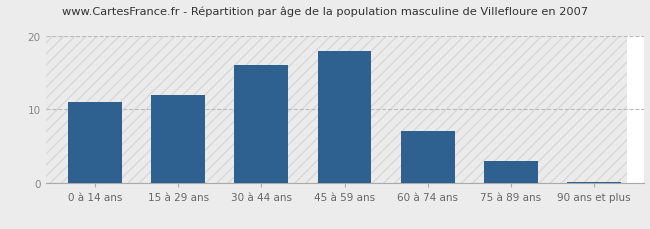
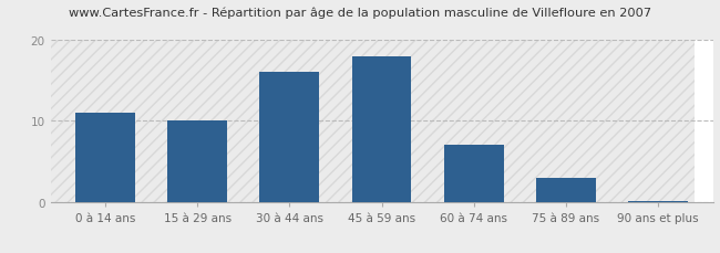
15 à 29 ans: 12.0 -> 10.0
